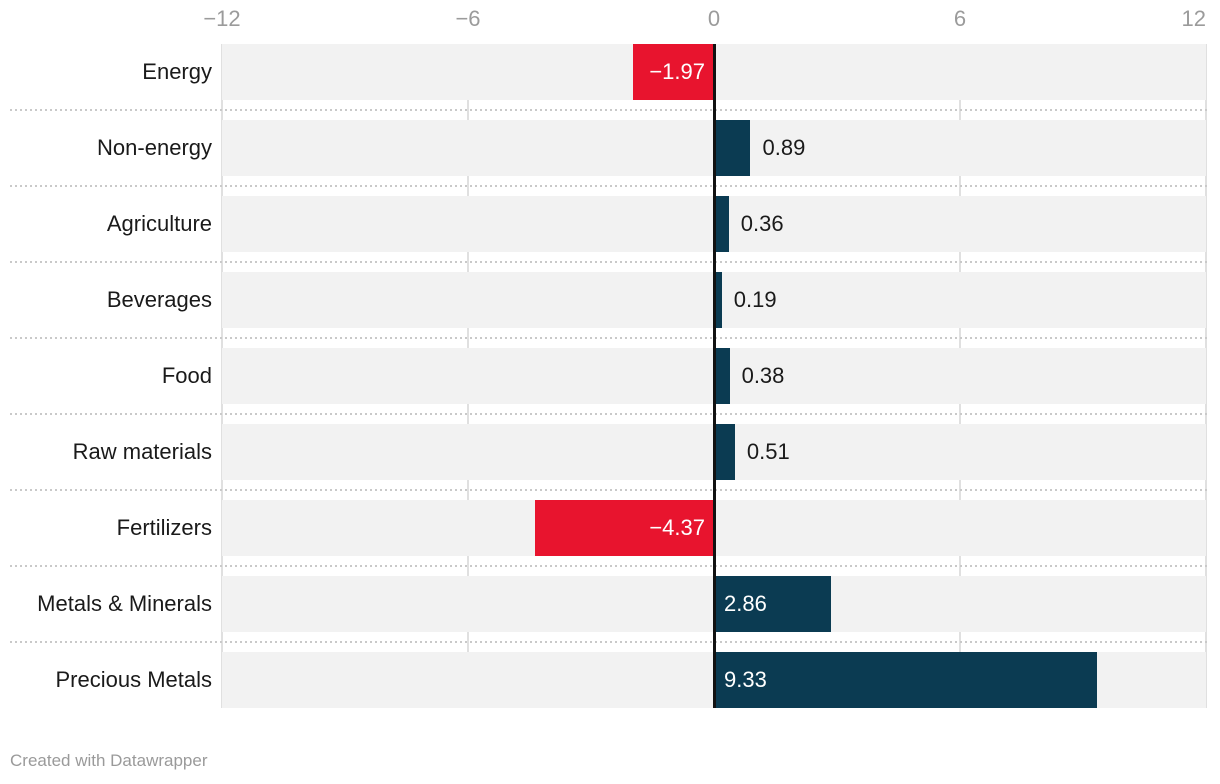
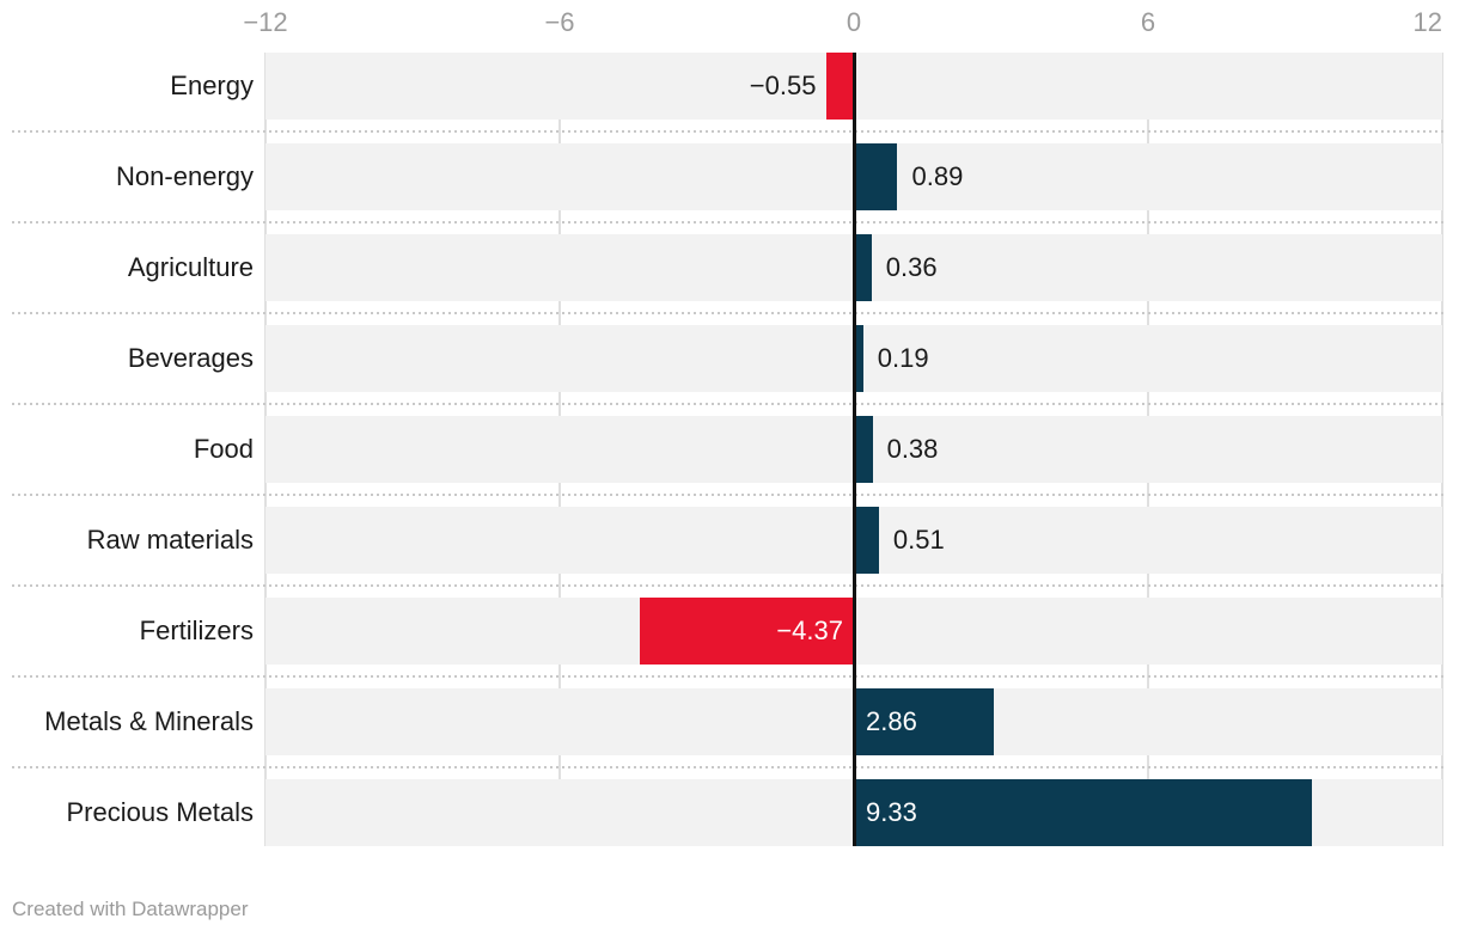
Energy: −1.97 -> −0.55
